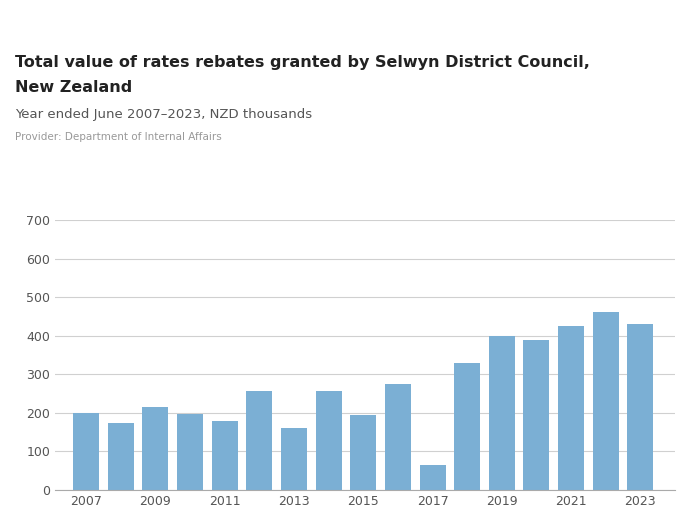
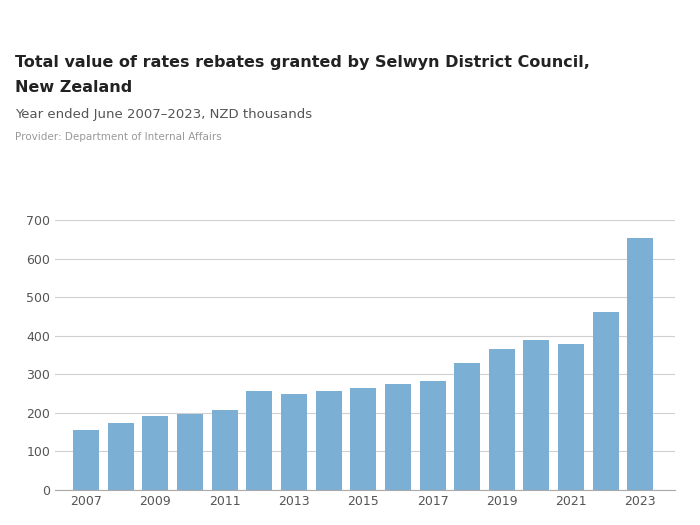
2007: 200 -> 155
2009: 215 -> 193
2011: 180 -> 207
2013: 160 -> 250
2015: 195 -> 265
2017: 65 -> 282
2019: 400 -> 365
2021: 425 -> 378
2023: 430 -> 653
